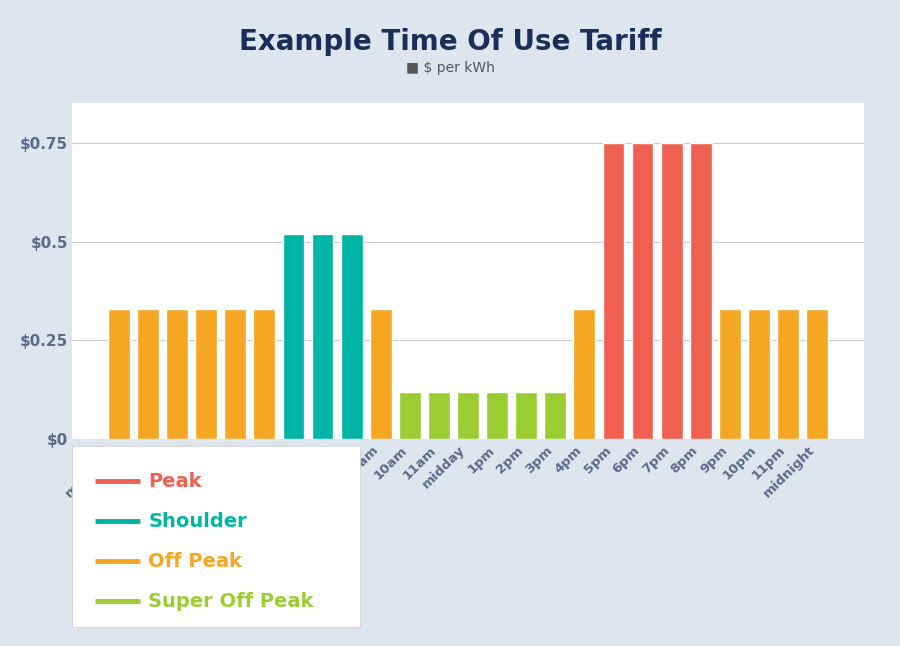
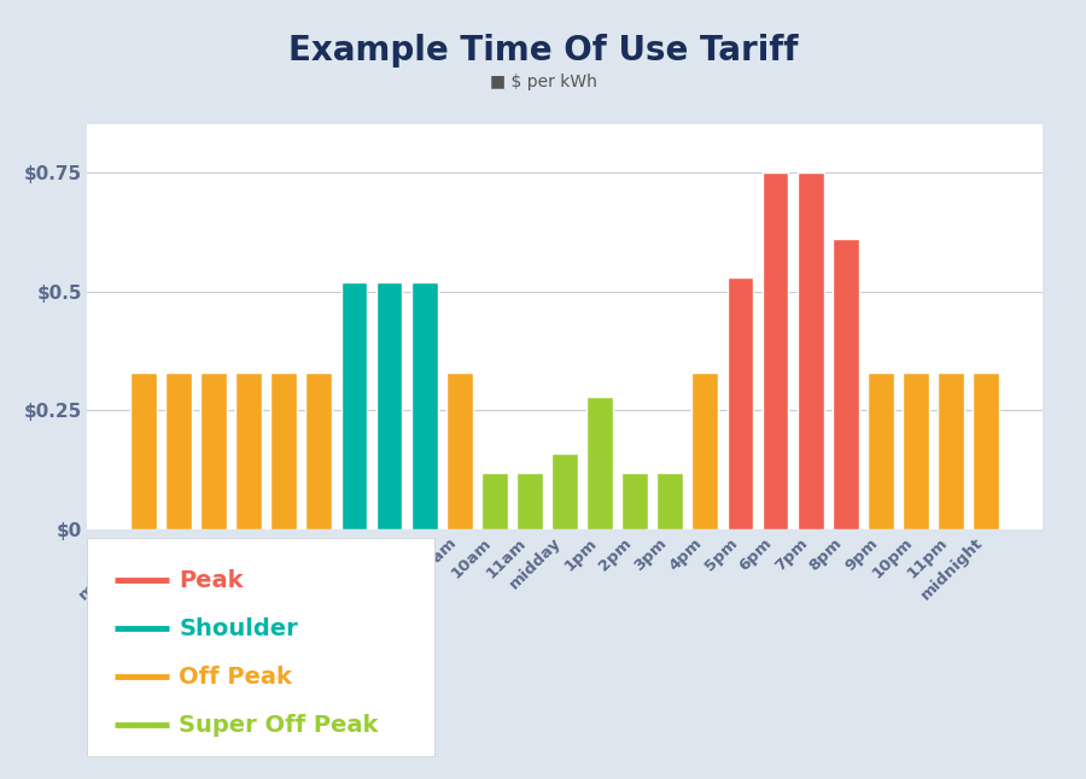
midday: $0.12 -> $0.16
1pm: $0.12 -> $0.28
5pm: $0.75 -> $0.53
8pm: $0.75 -> $0.61
